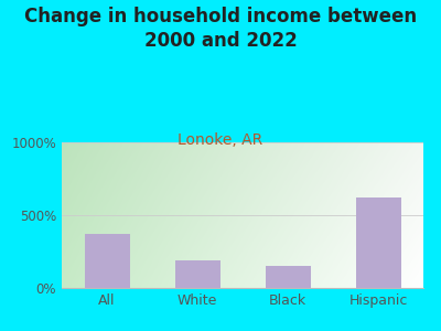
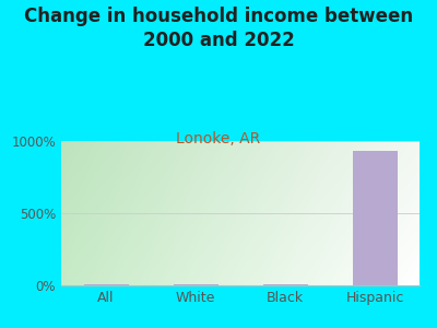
All: 370% -> 0%
White: 190% -> 0%
Black: 150% -> 10%
Hispanic: 620% -> 930%
